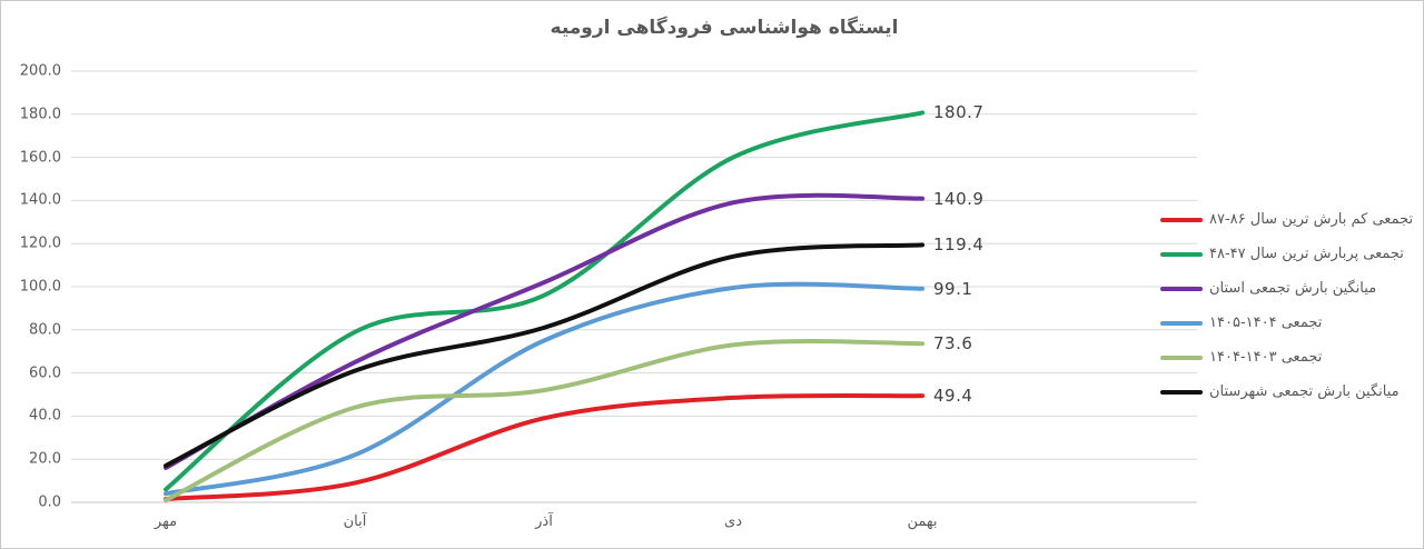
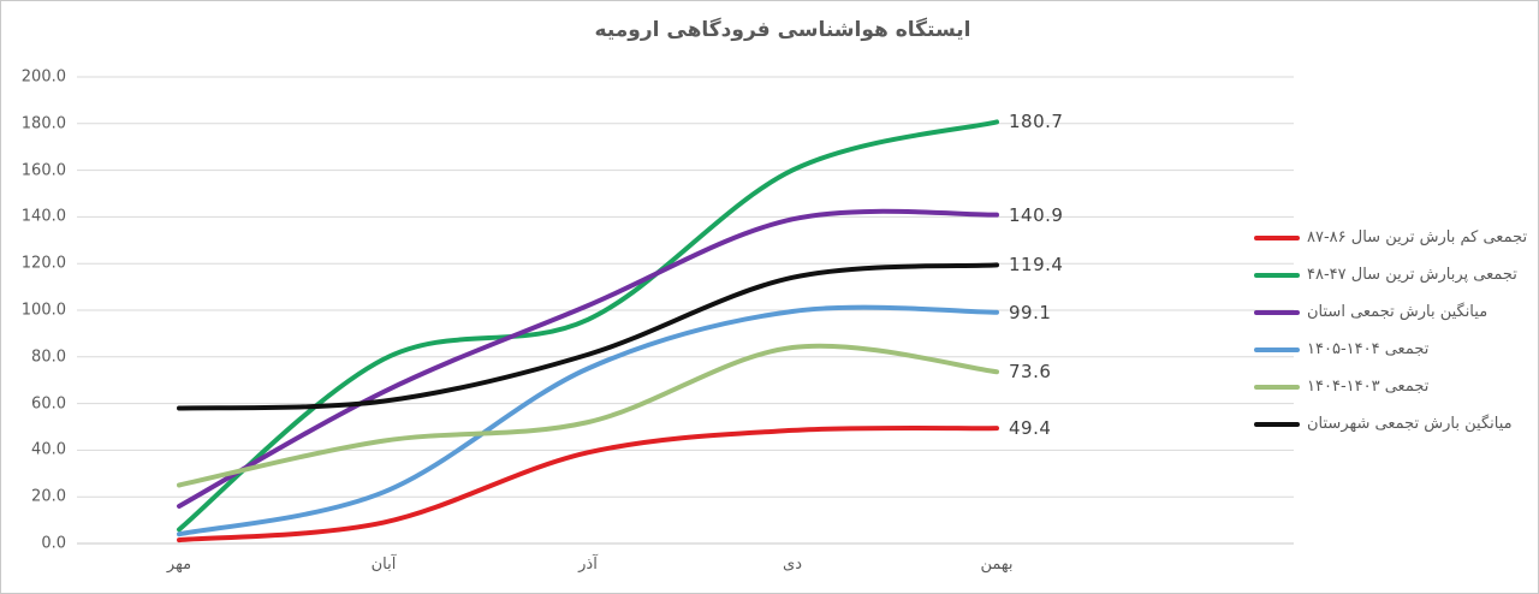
تجمعی ۱۴۰۳-۱۴۰۴/مهر: 1 -> 25
میانگین بارش تجمعی شهرستان/مهر: 17 -> 58
تجمعی ۱۴۰۳-۱۴۰۴/دی: 73 -> 84
